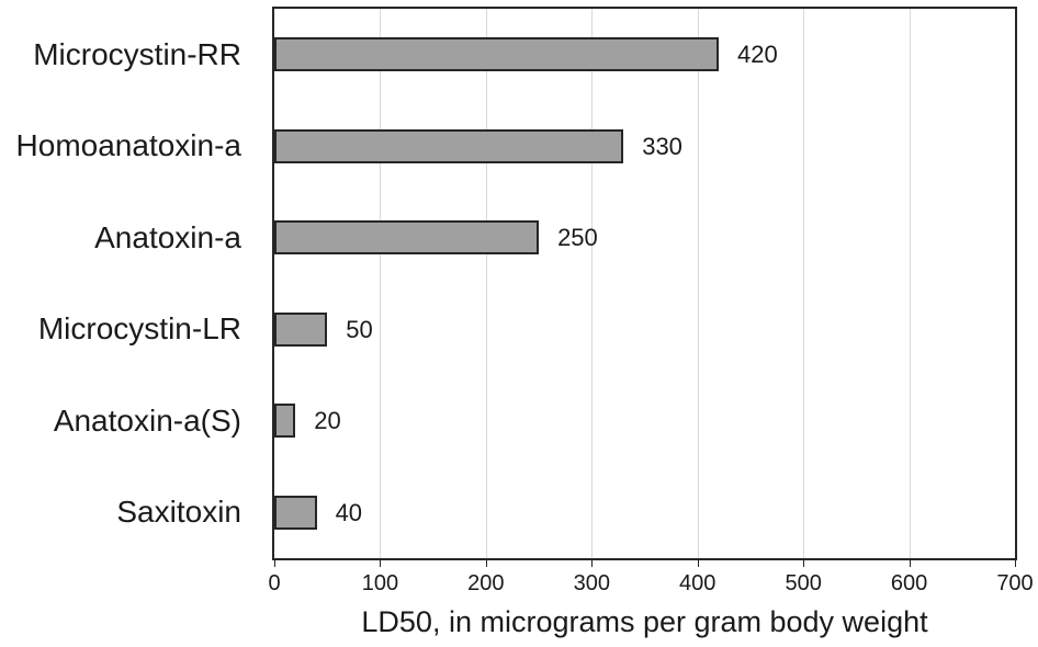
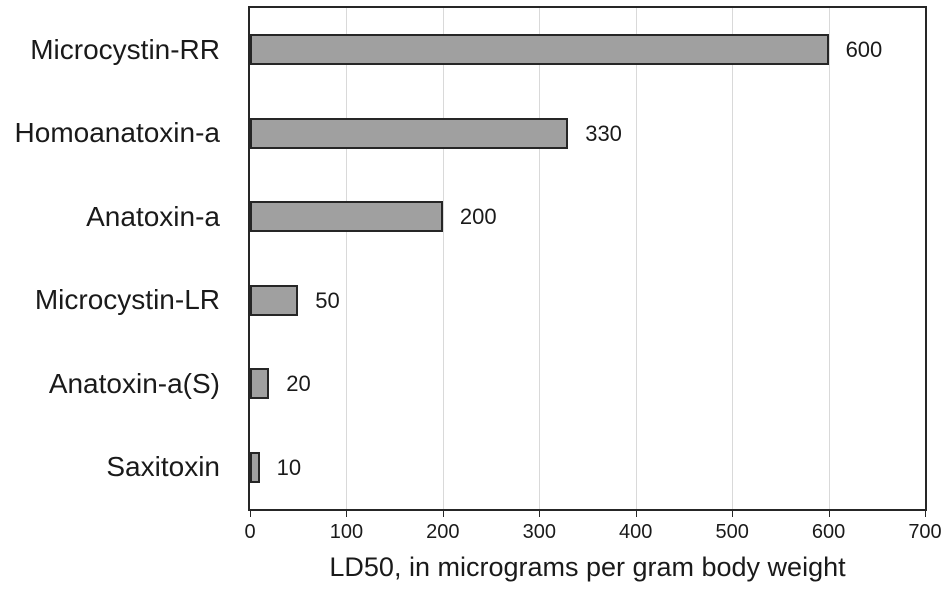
Microcystin-RR: 420 -> 600
Anatoxin-a: 250 -> 200
Saxitoxin: 40 -> 10
